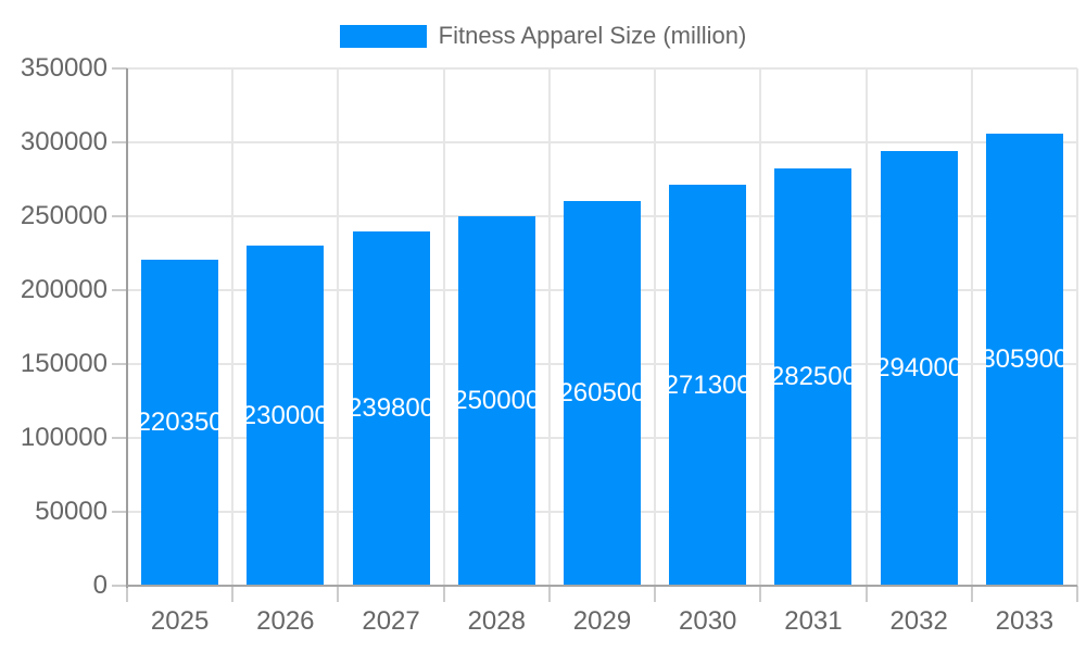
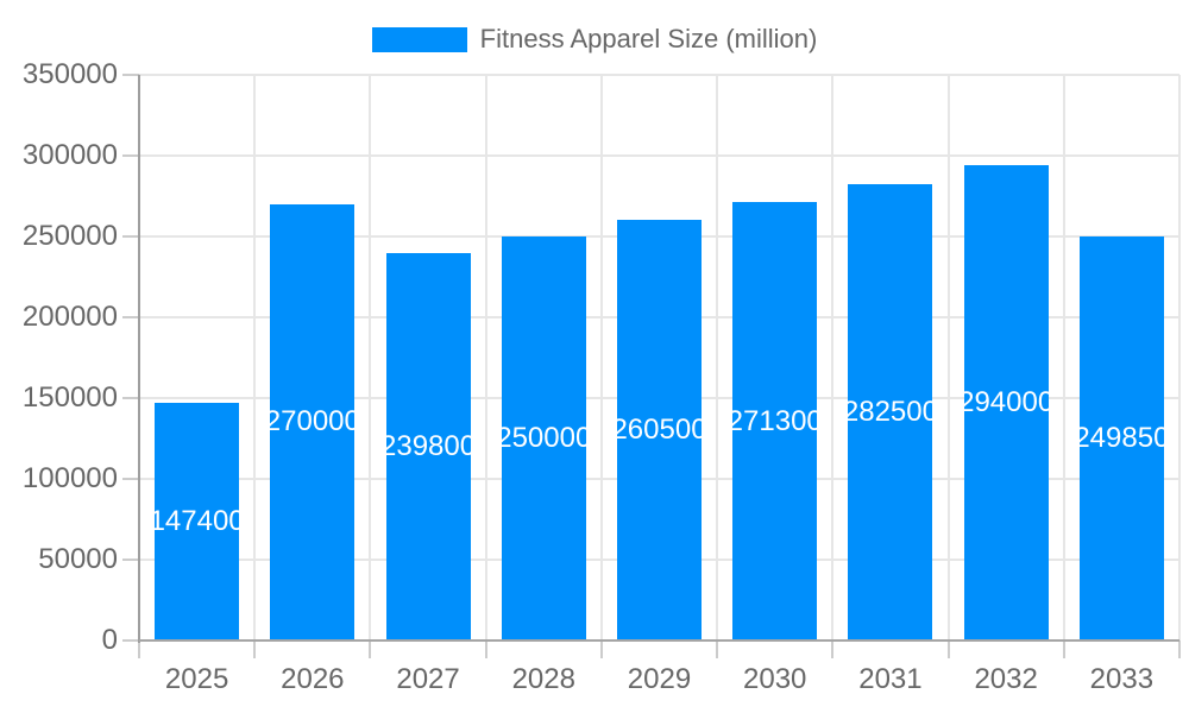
2025: 220350 -> 147400
2026: 230000 -> 270000
2033: 305900 -> 249850
